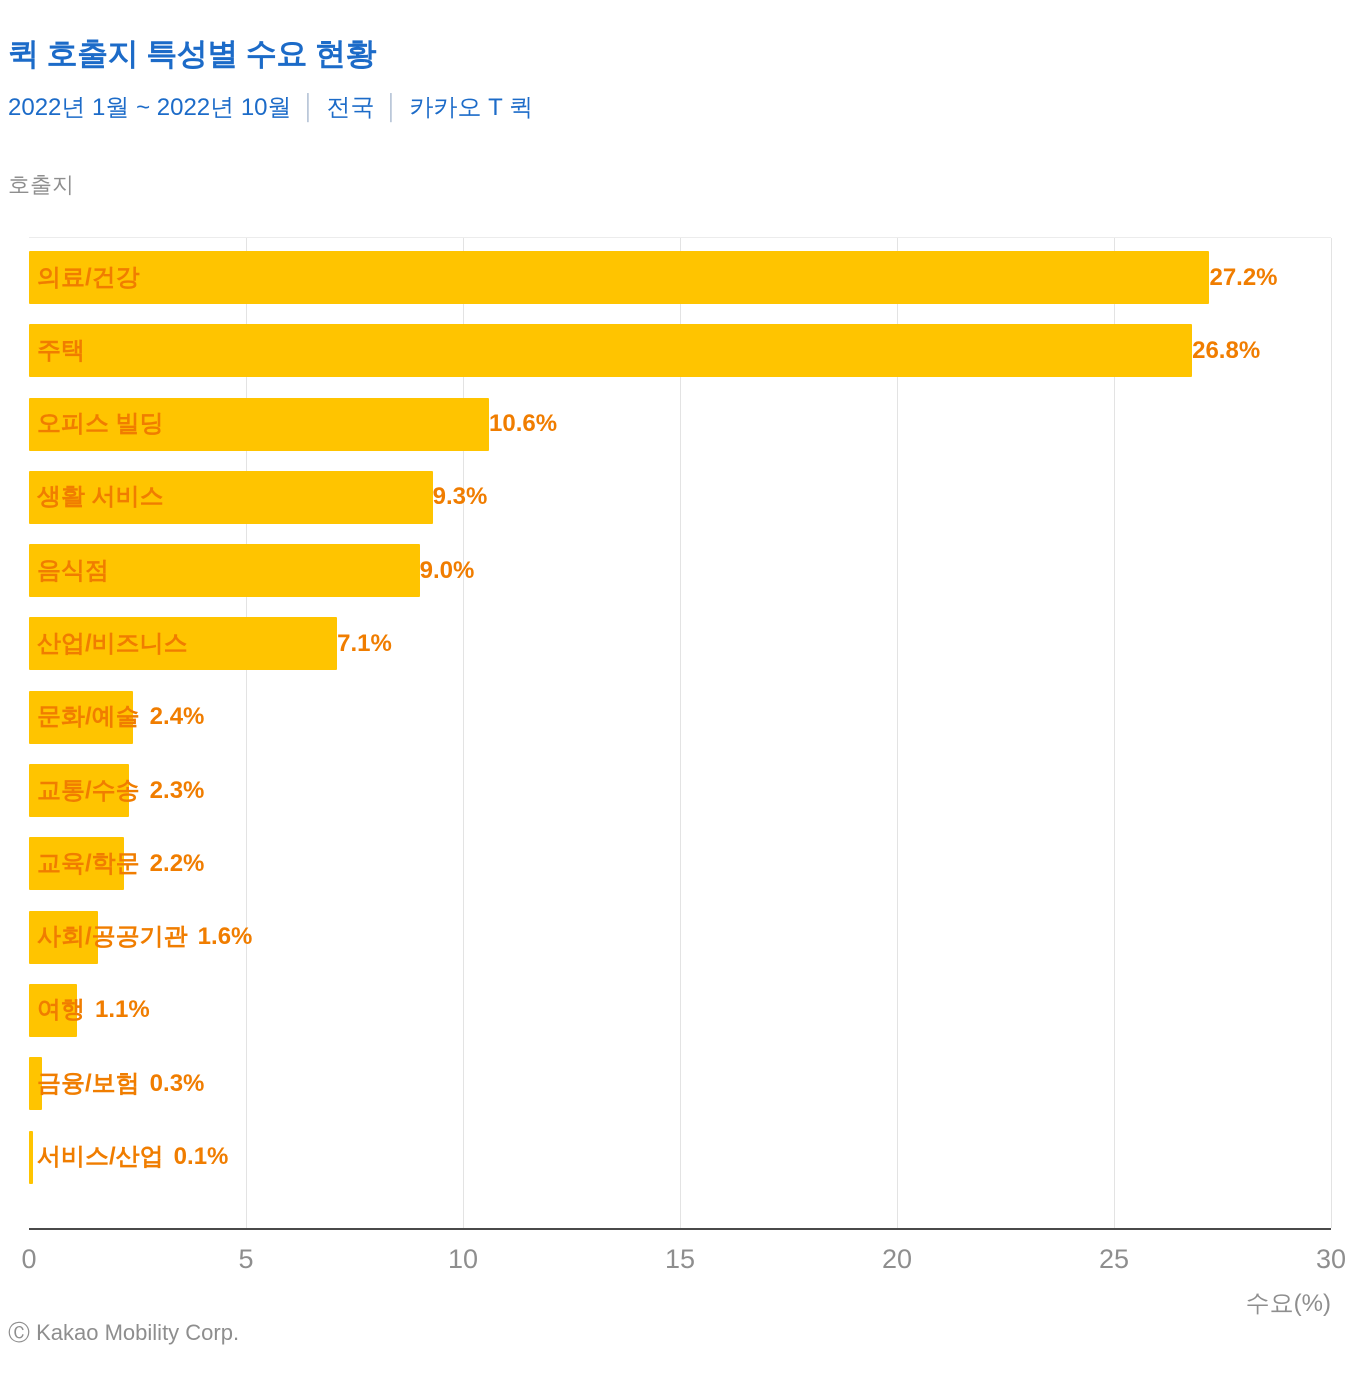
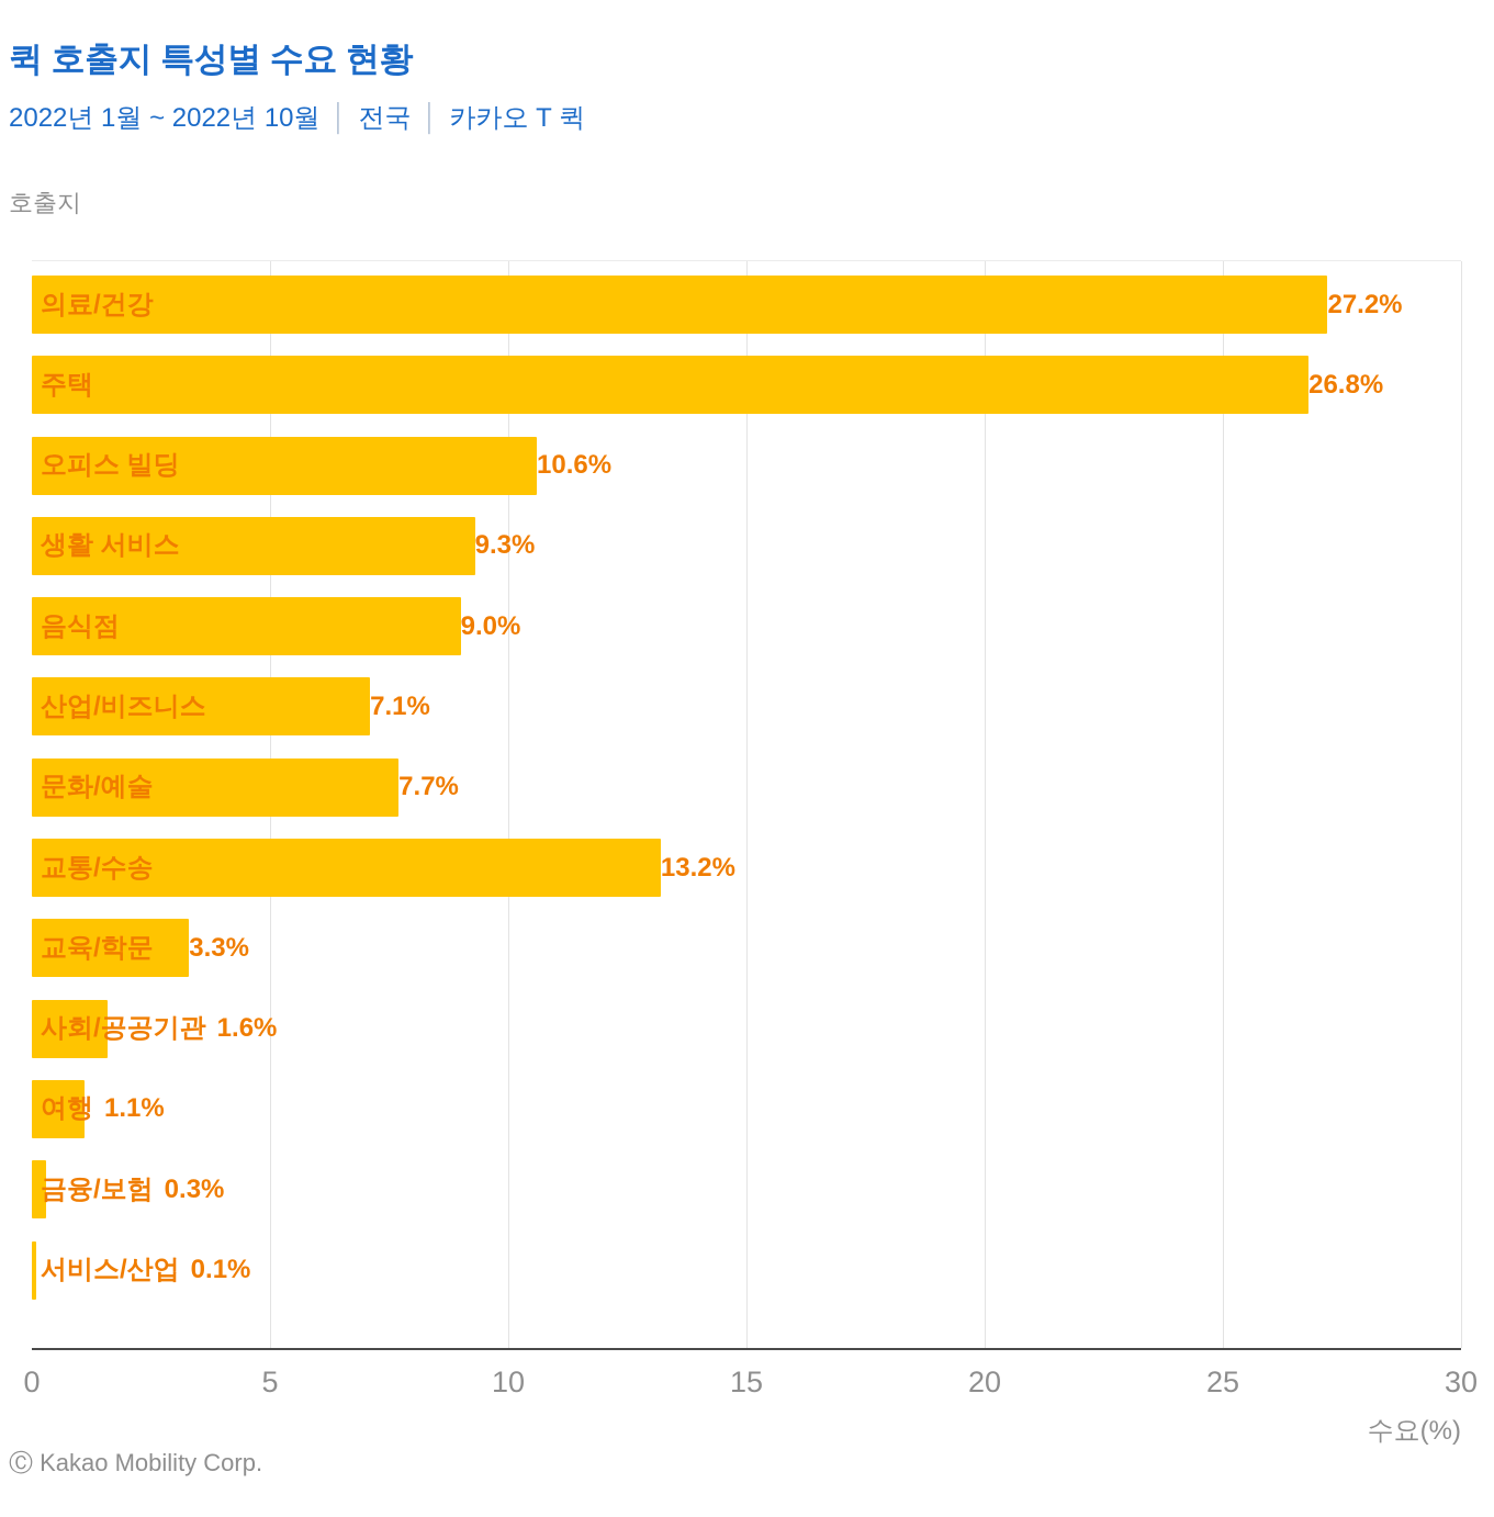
문화/예술: 2.4% -> 7.7%
교통/수송: 2.3% -> 13.2%
교육/학문: 2.2% -> 3.3%
